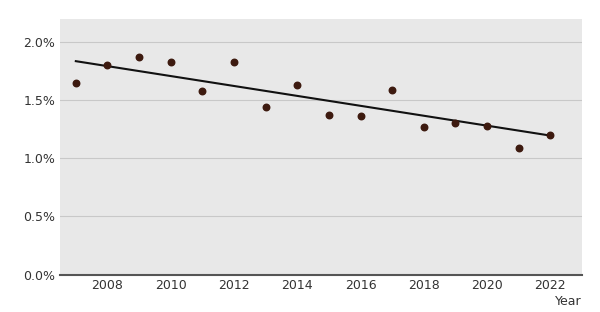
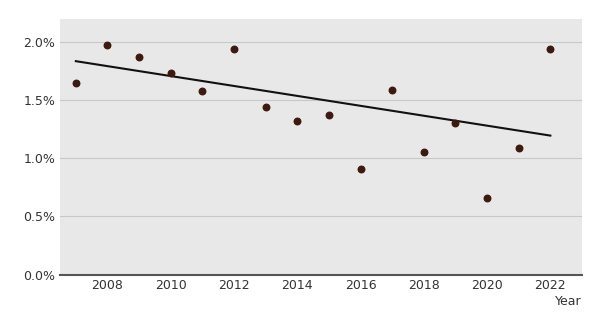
2008: 1.80% -> 1.97%
2010: 1.83% -> 1.73%
2012: 1.83% -> 1.94%
2014: 1.63% -> 1.32%
2016: 1.36% -> 0.91%
2018: 1.27% -> 1.05%
2020: 1.28% -> 0.66%
2022: 1.20% -> 1.94%
